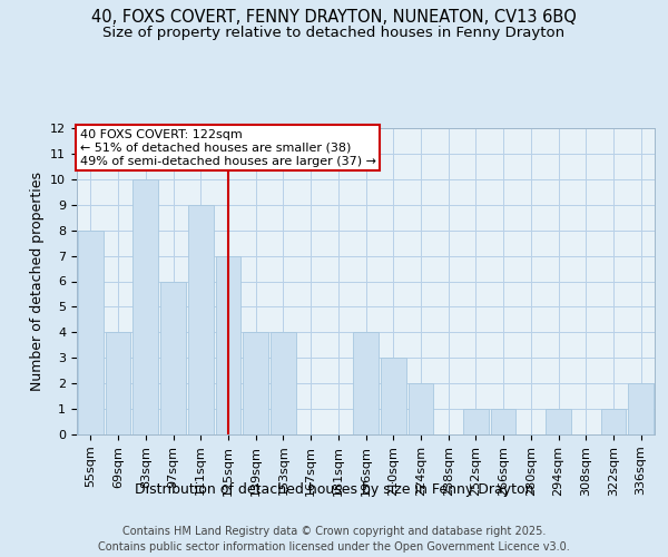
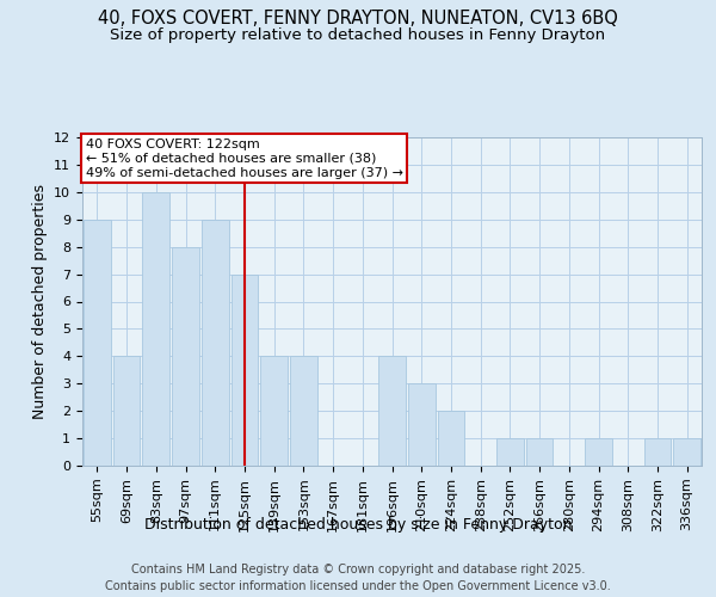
55sqm: 8 -> 9
97sqm: 6 -> 8
336sqm: 2 -> 1
